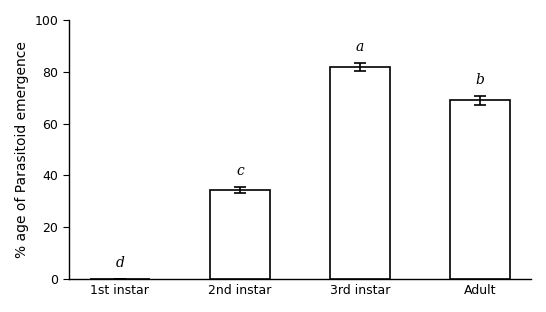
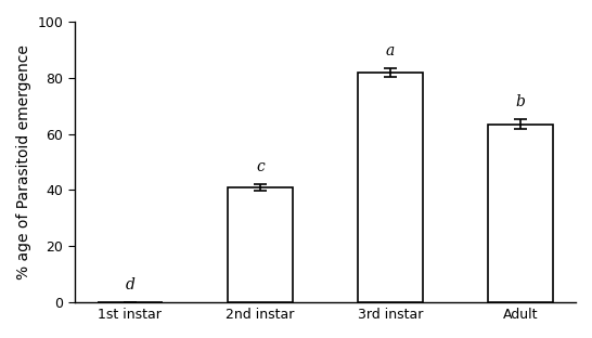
2nd instar: 34.5 -> 41.0
Adult: 69.0 -> 63.5
